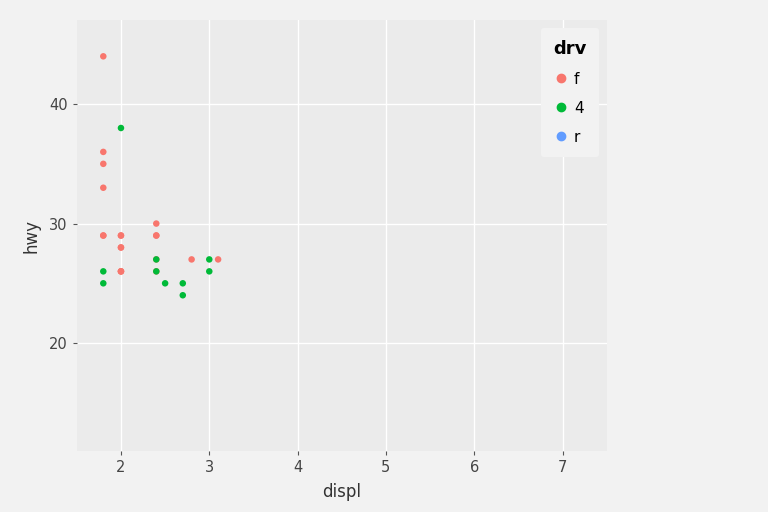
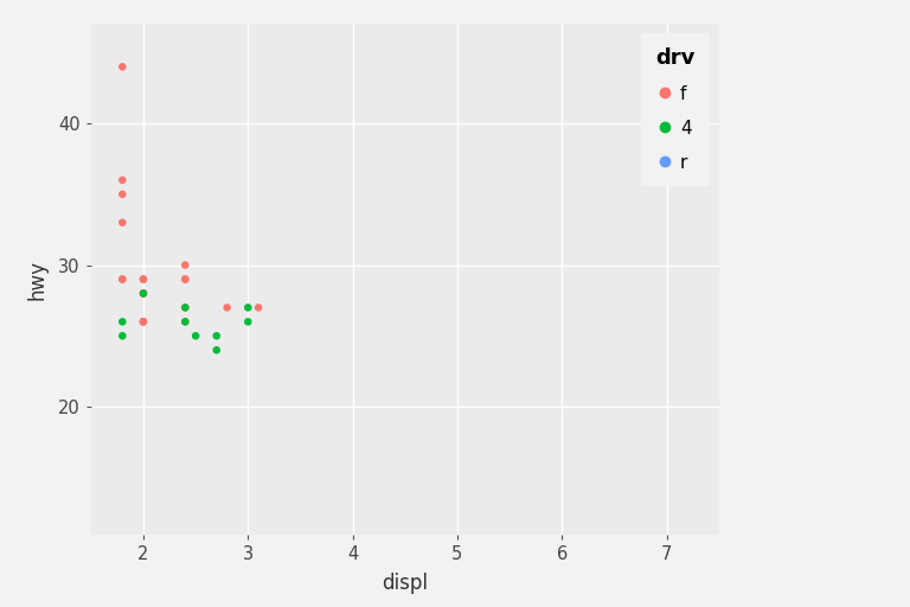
4/2: 38 -> 28
